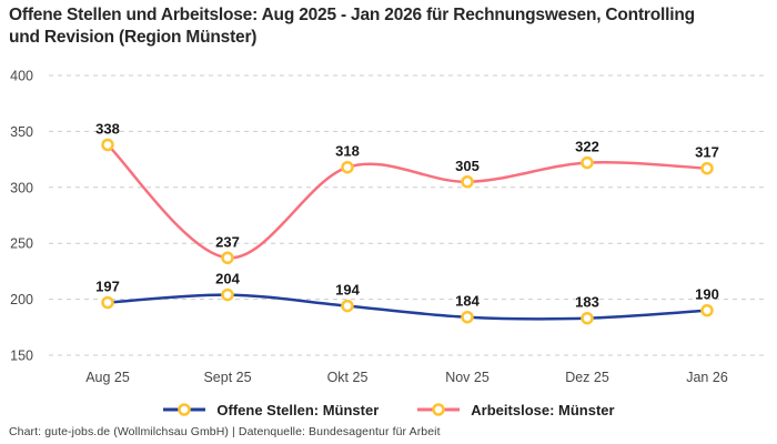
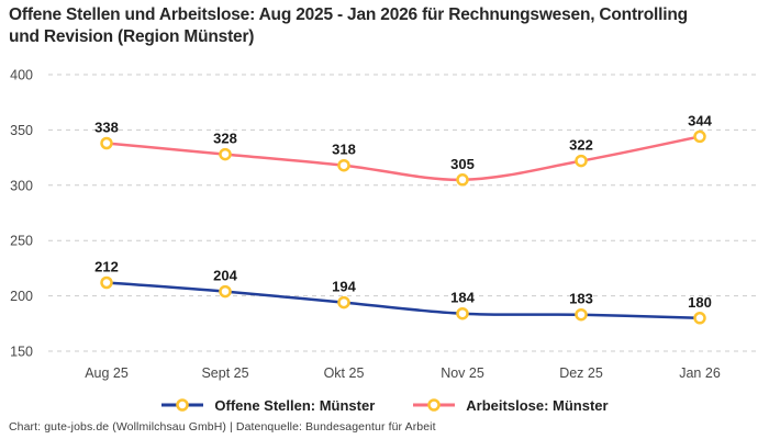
Offene Stellen: Münster/Aug 25: 197 -> 212
Arbeitslose: Münster/Sept 25: 237 -> 328
Offene Stellen: Münster/Jan 26: 190 -> 180
Arbeitslose: Münster/Jan 26: 317 -> 344
